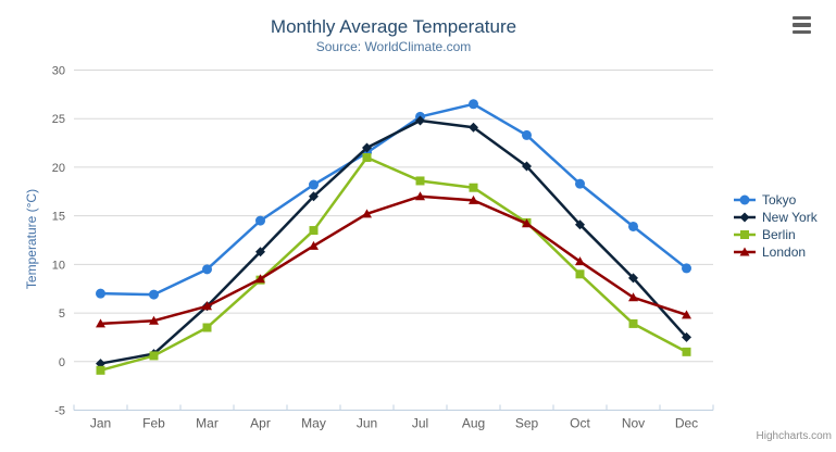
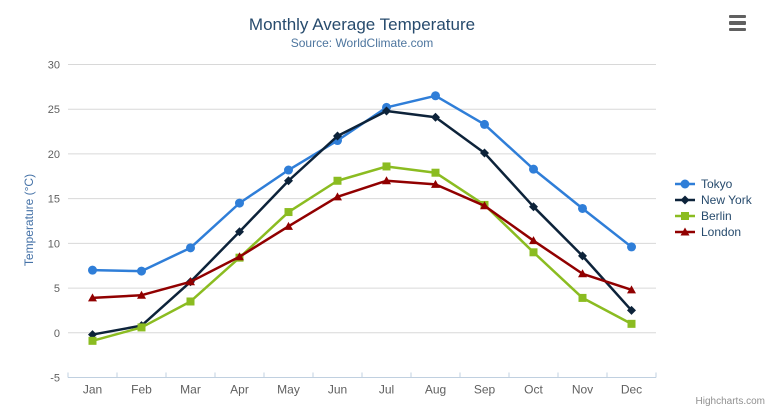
Berlin/Jun: 21 -> 17
